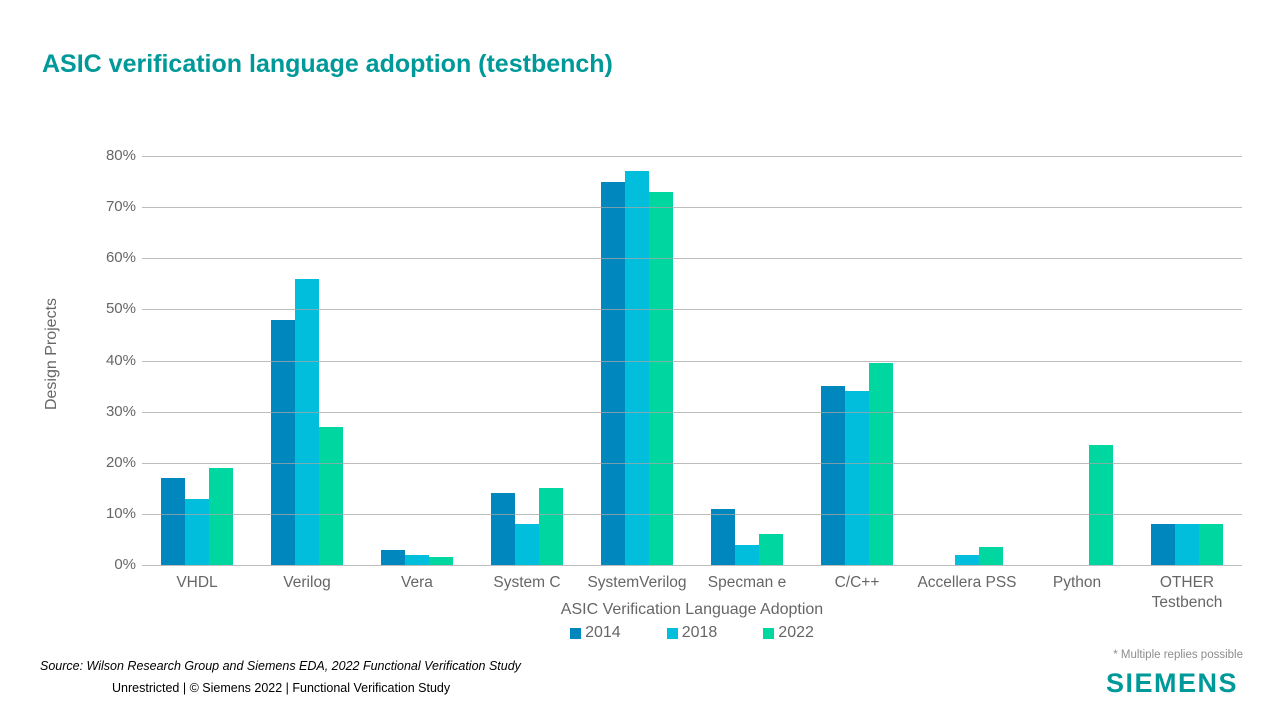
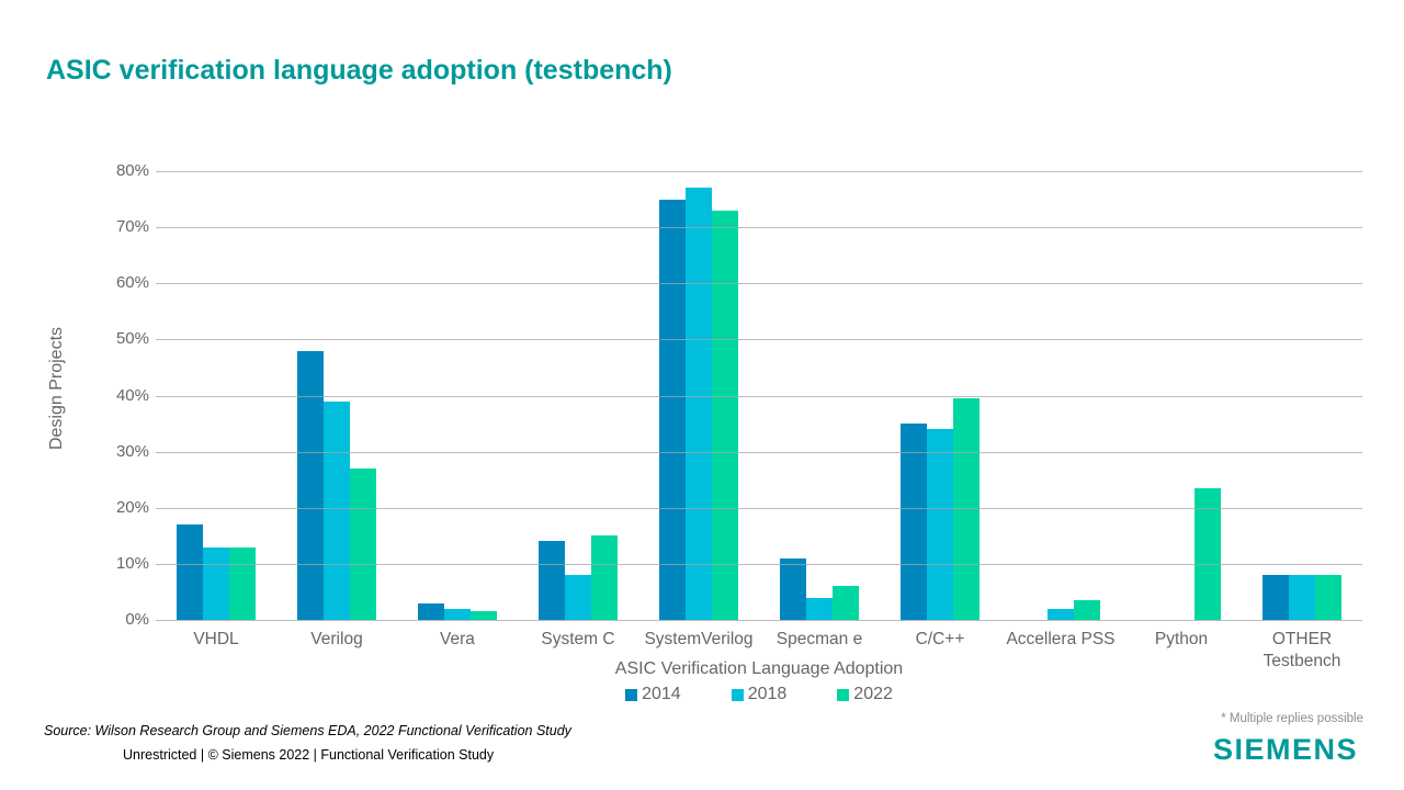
2022/VHDL: 19% -> 13%
2018/Verilog: 56% -> 39%
